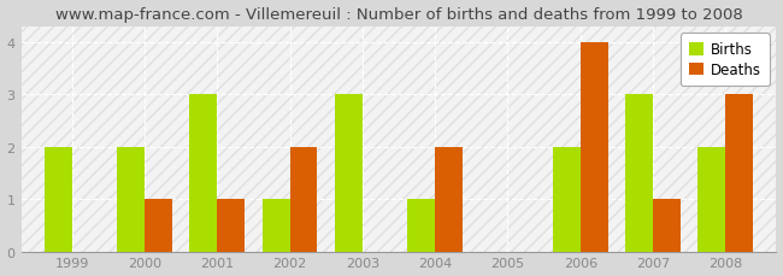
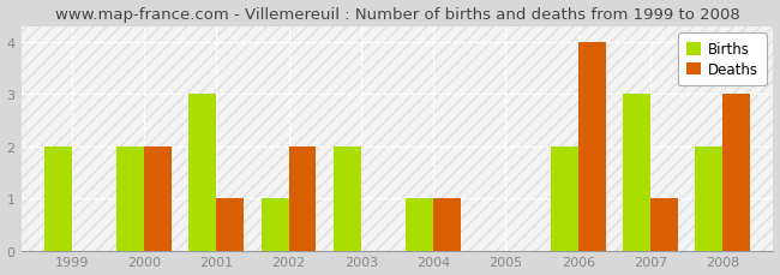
Deaths/2000: 1 -> 2
Births/2003: 3 -> 2
Deaths/2004: 2 -> 1
